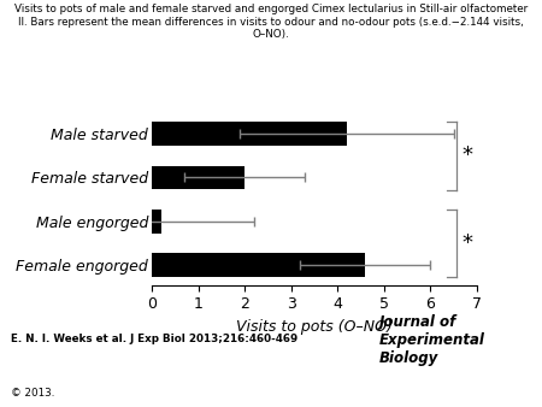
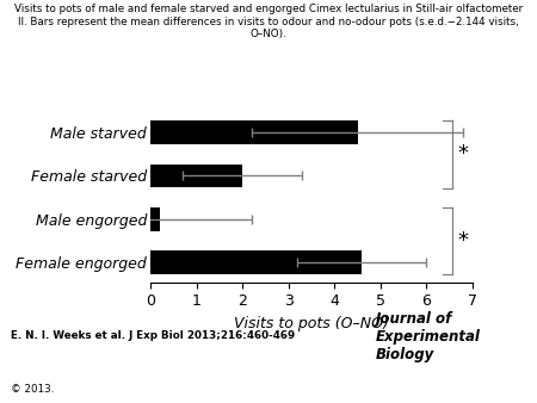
Male starved: 4.2 -> 4.5
